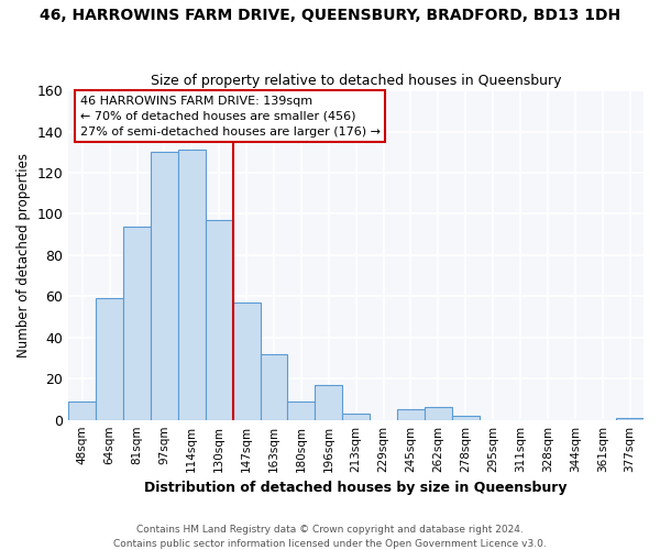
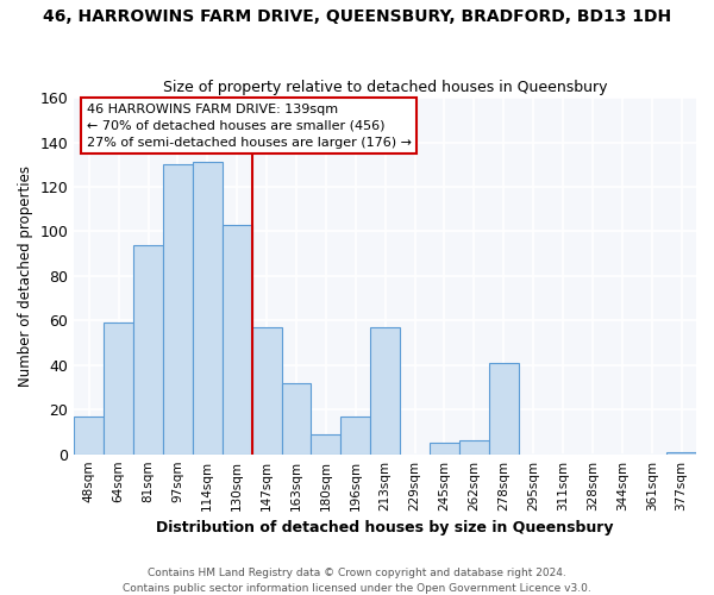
48sqm: 9 -> 17
130sqm: 97 -> 103
213sqm: 3 -> 57
278sqm: 2 -> 41
